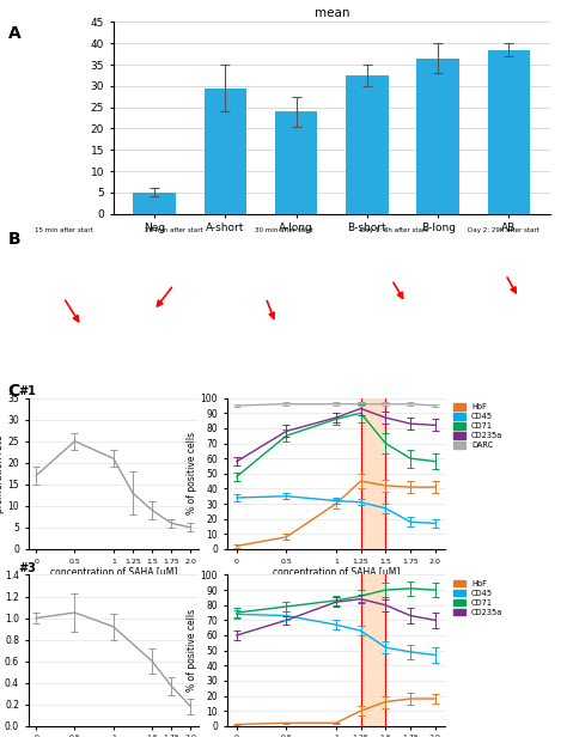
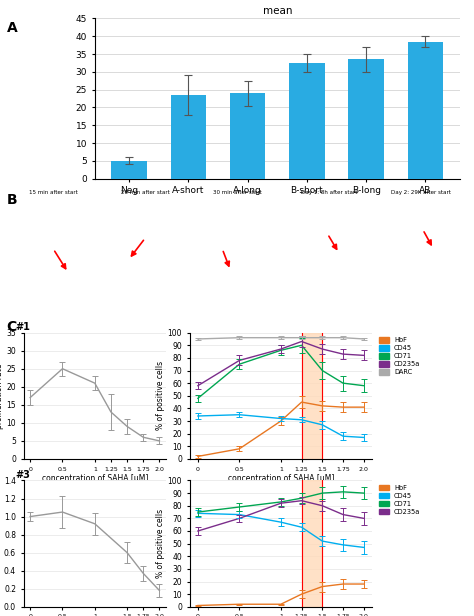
mean/A-short: 29.5 -> 23.5
mean/B-long: 36.5 -> 33.5
